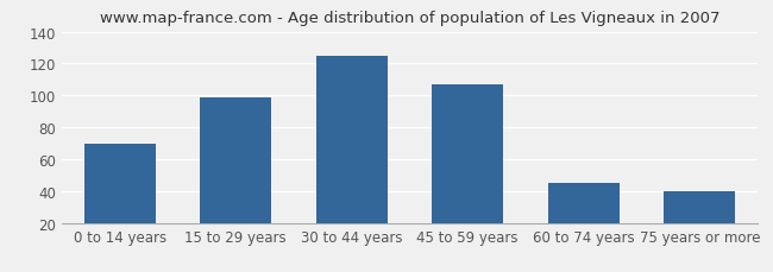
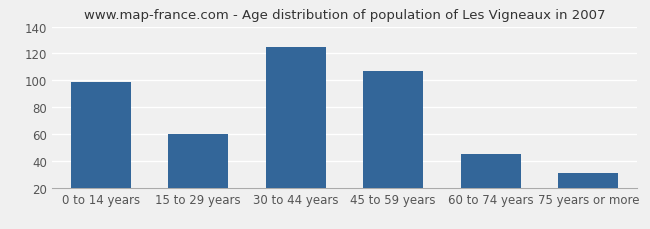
0 to 14 years: 70 -> 99
15 to 29 years: 99 -> 60
75 years or more: 40 -> 31
